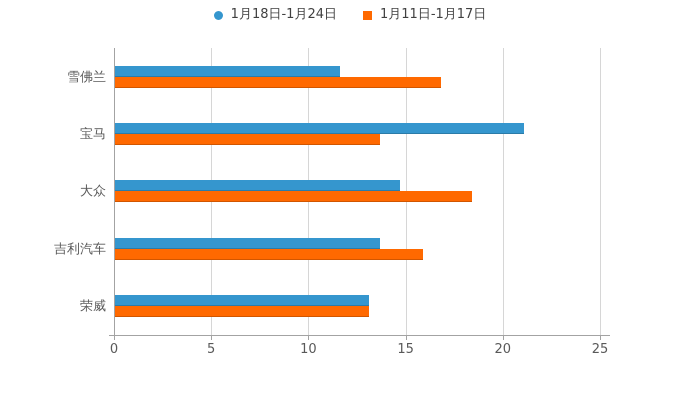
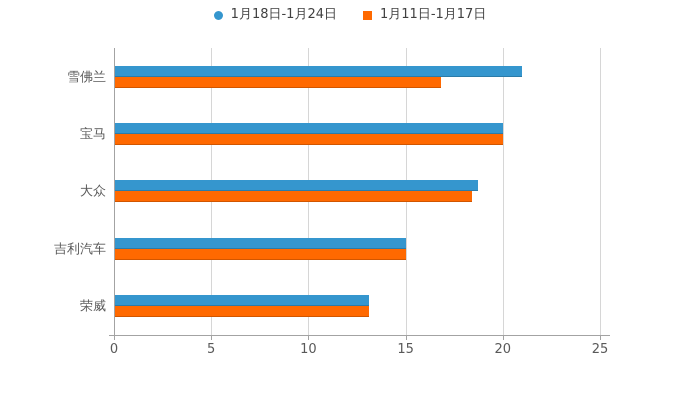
1月18日-1月24日/雪佛兰: 11.6 -> 21.0
1月18日-1月24日/宝马: 21.1 -> 20.0
1月11日-1月17日/宝马: 13.7 -> 20.0
1月18日-1月24日/大众: 14.7 -> 18.7
1月18日-1月24日/吉利汽车: 13.7 -> 15.0
1月11日-1月17日/吉利汽车: 15.9 -> 15.0
